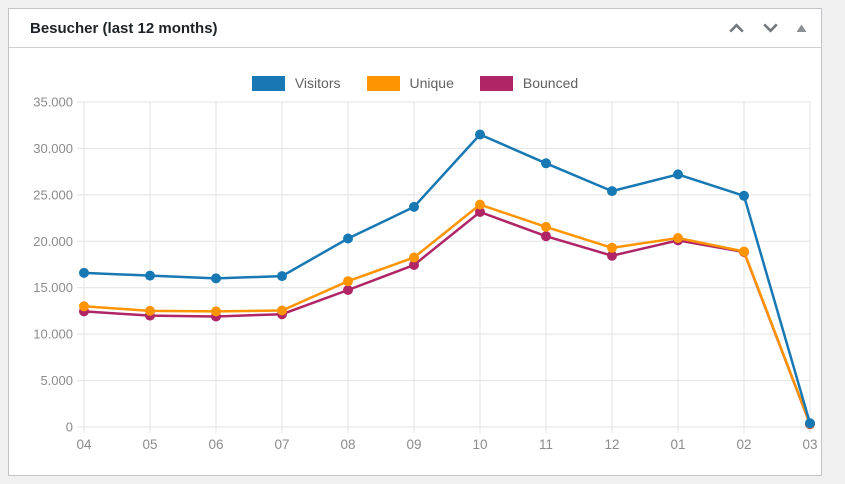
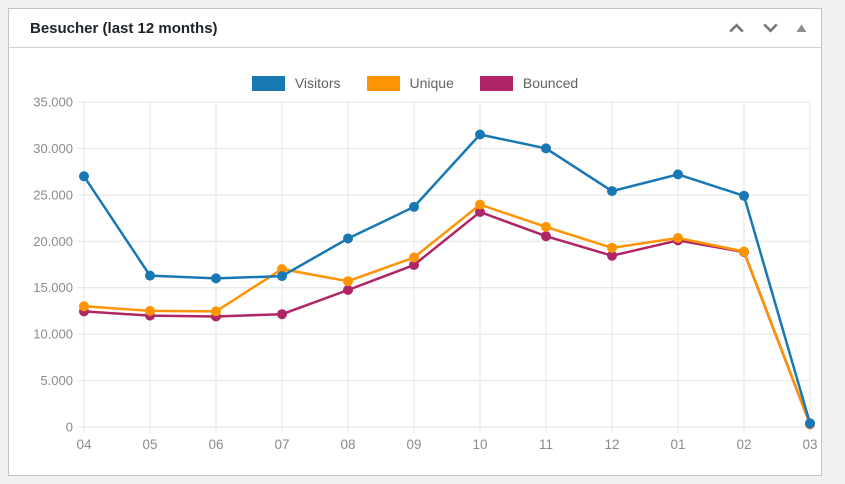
Visitors/04: 17000 -> 27000
Unique/07: 13000 -> 17000
Visitors/11: 28000 -> 30000
